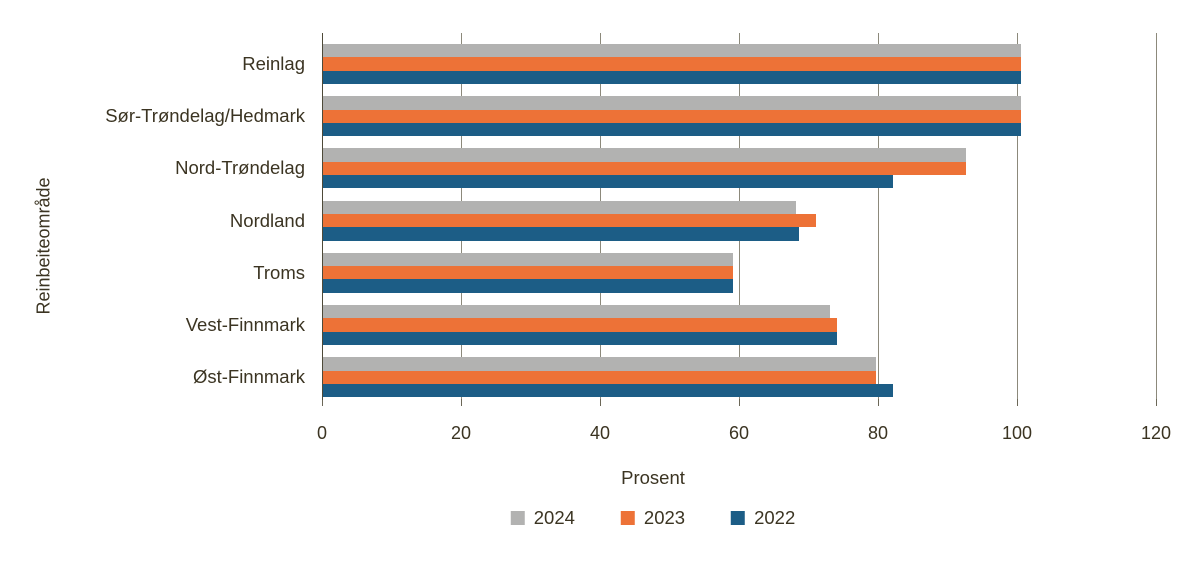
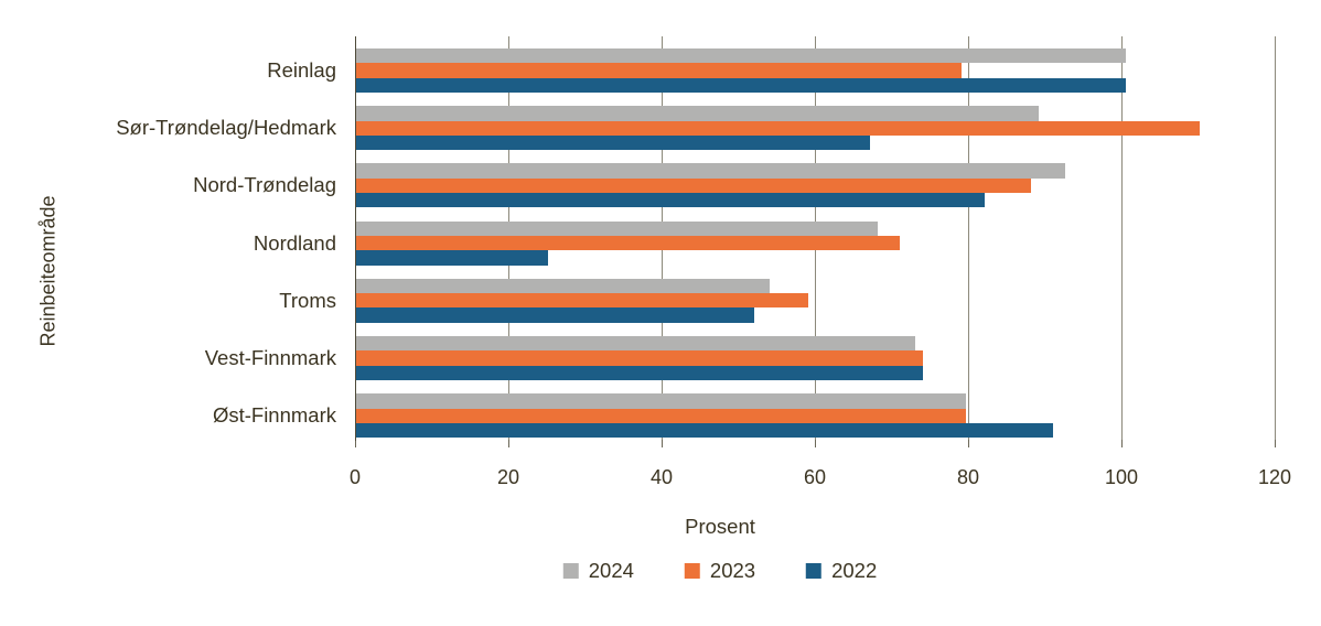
2023/Reinlag: 100 -> 79
2024/Sør-Trøndelag/Hedmark: 100 -> 89
2023/Sør-Trøndelag/Hedmark: 100 -> 110
2022/Sør-Trøndelag/Hedmark: 100 -> 67
2023/Nord-Trøndelag: 92 -> 88
2022/Nordland: 68 -> 25
2024/Troms: 59 -> 54
2022/Troms: 59 -> 52
2022/Øst-Finnmark: 82 -> 91
